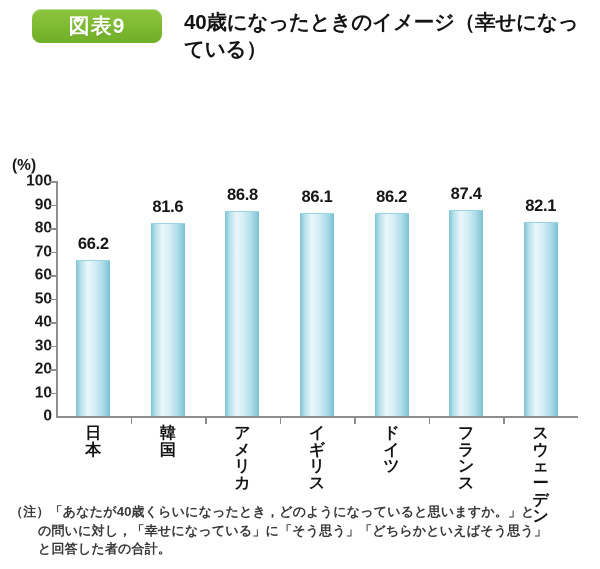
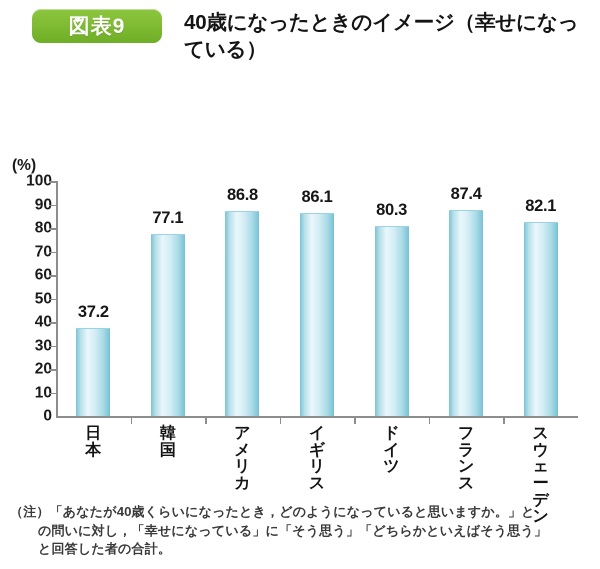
日本: 66.2 -> 37.2
韓国: 81.6 -> 77.1
ドイツ: 86.2 -> 80.3
